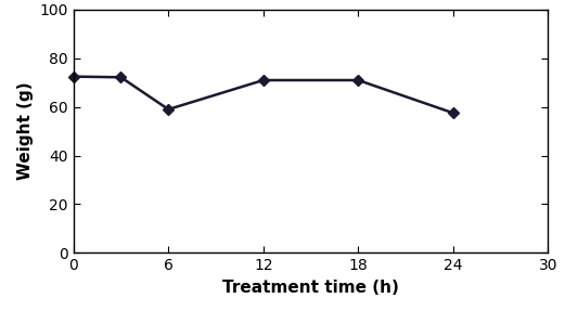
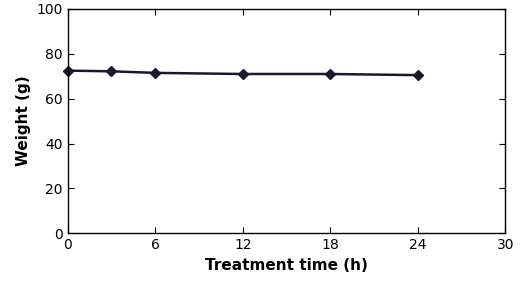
6: 59.0 -> 71.5
24: 57.5 -> 70.5
